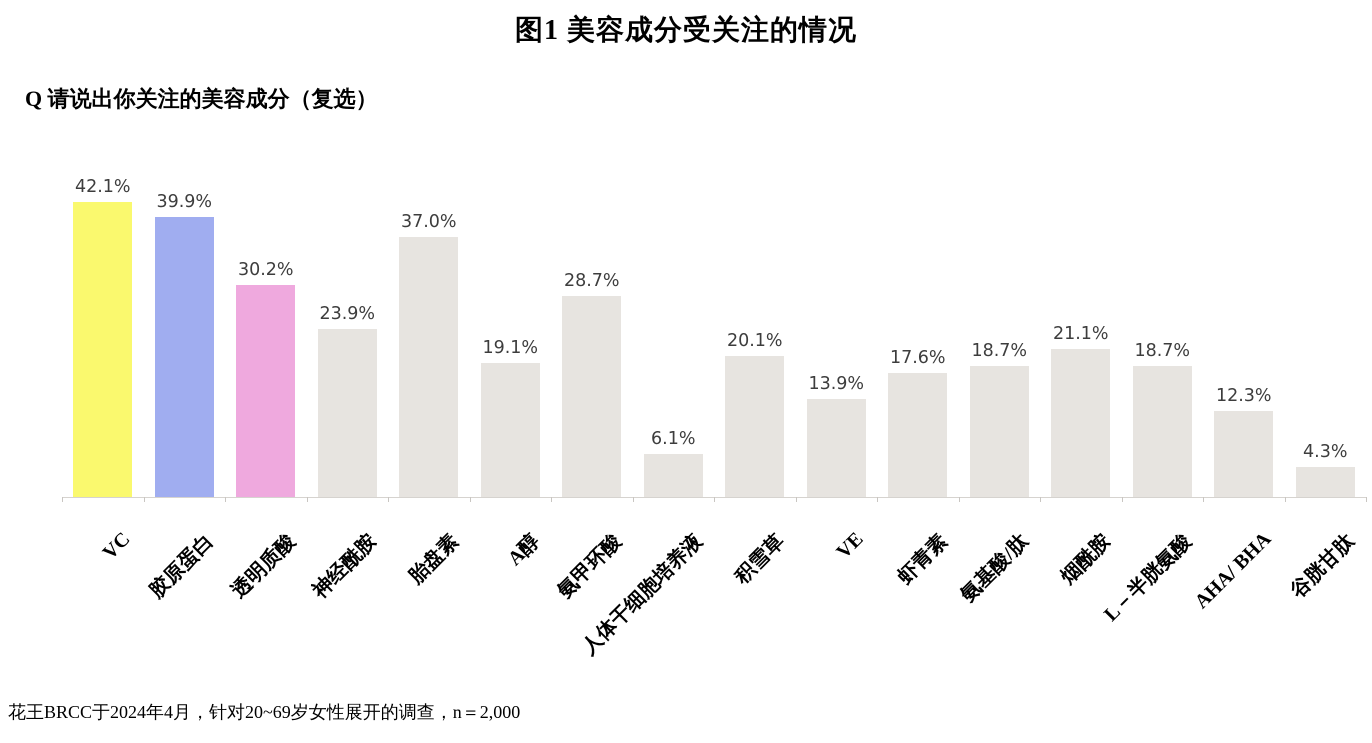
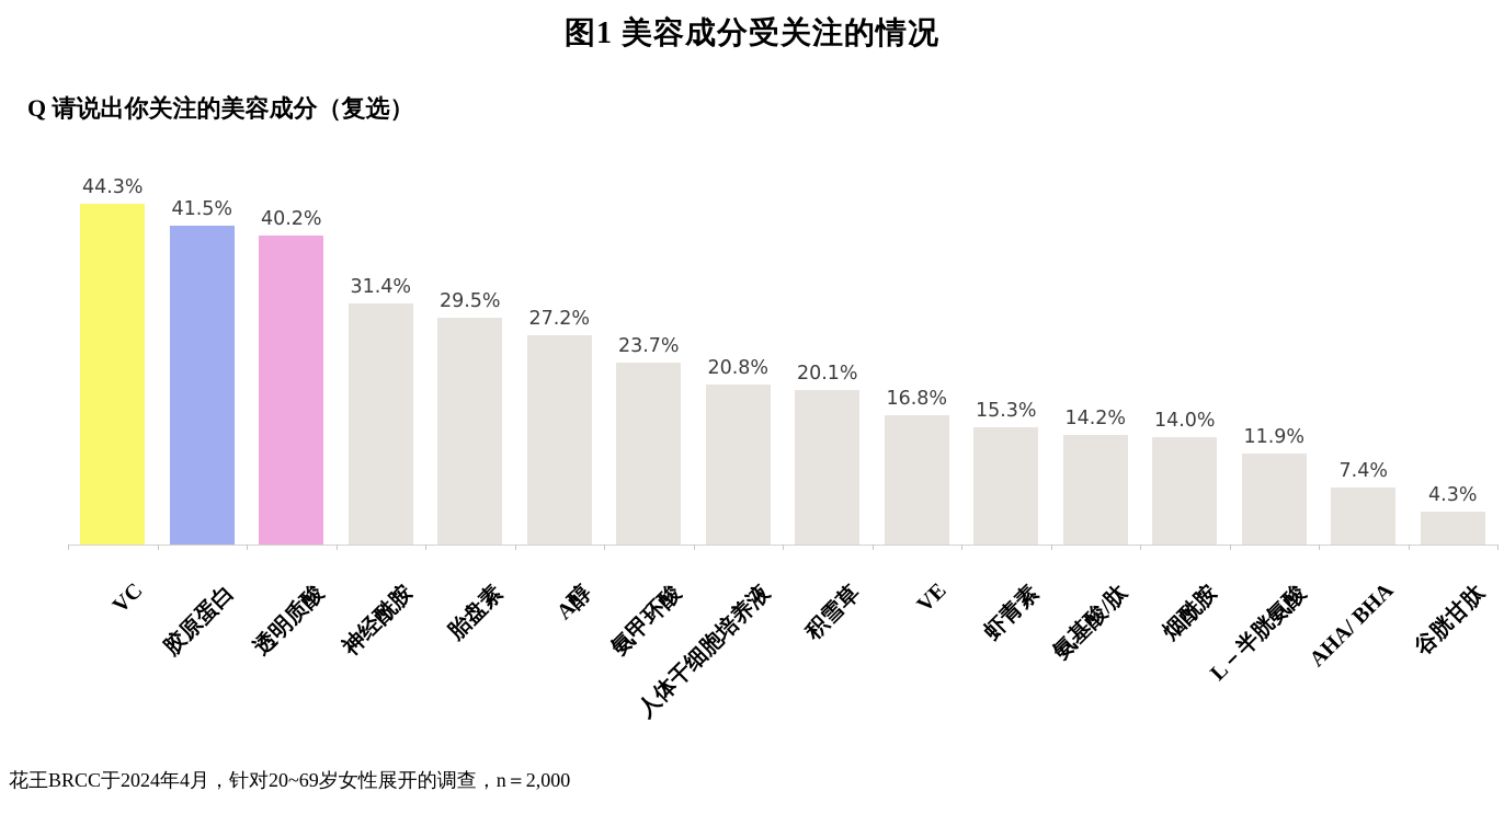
VC: 42.1% -> 44.3%
胶原蛋白: 39.9% -> 41.5%
透明质酸: 30.2% -> 40.2%
神经酰胺: 23.9% -> 31.4%
胎盘素: 37.0% -> 29.5%
A醇: 19.1% -> 27.2%
氨甲环酸: 28.7% -> 23.7%
人体干细胞培养液: 6.1% -> 20.8%
VE: 13.9% -> 16.8%
虾青素: 17.6% -> 15.3%
氨基酸/肽: 18.7% -> 14.2%
烟酰胺: 21.1% -> 14.0%
L－半胱氨酸: 18.7% -> 11.9%
AHA/ BHA: 12.3% -> 7.4%
